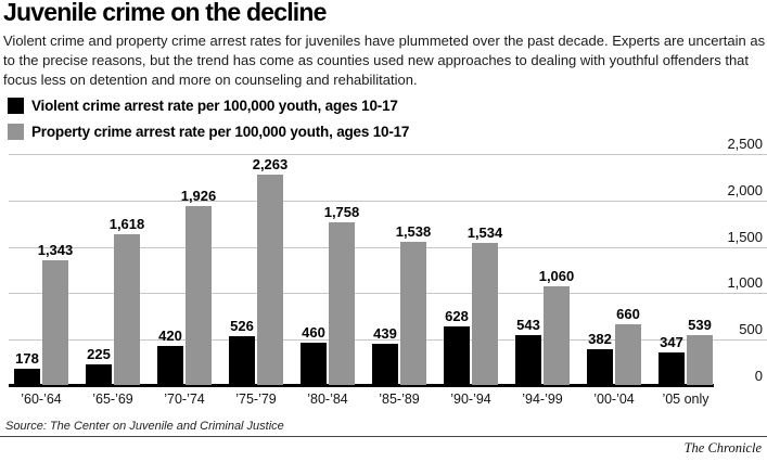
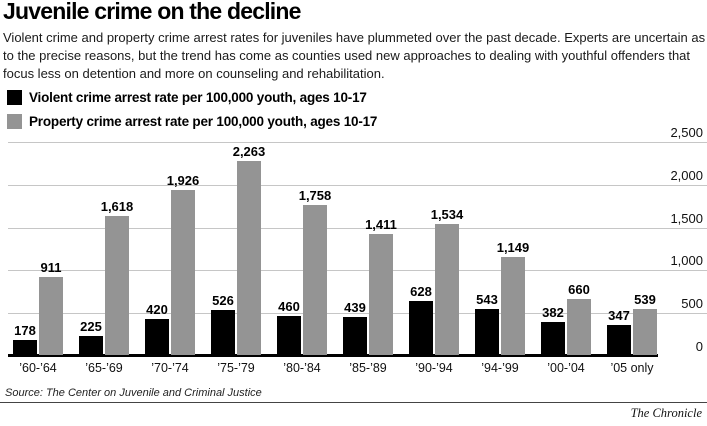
Property crime arrest rate per 100,000 youth, ages 10-17/’60-’64: 1,343 -> 911
Property crime arrest rate per 100,000 youth, ages 10-17/’85-’89: 1,538 -> 1,411
Property crime arrest rate per 100,000 youth, ages 10-17/’94-’99: 1,060 -> 1,149
